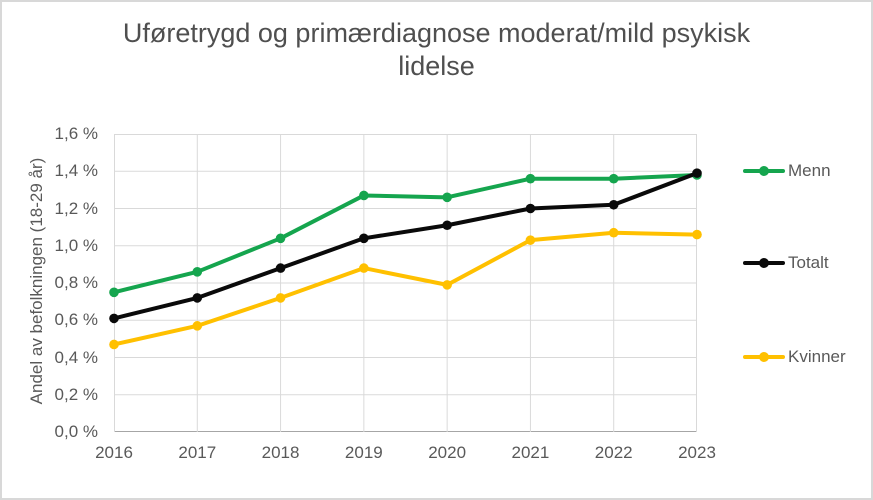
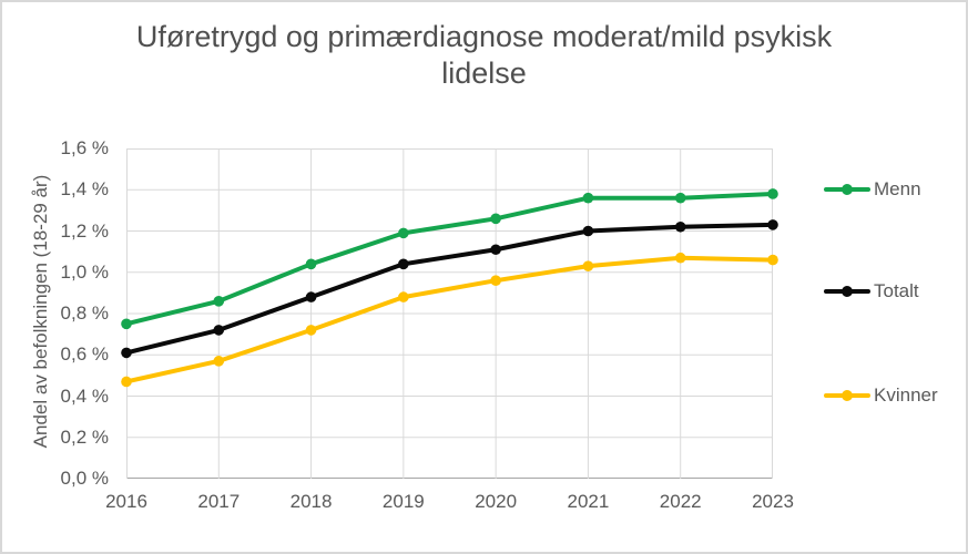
Menn/2019: 1,27% -> 1,19%
Kvinner/2020: 0,79% -> 0,96%
Totalt/2023: 1,39% -> 1,23%
